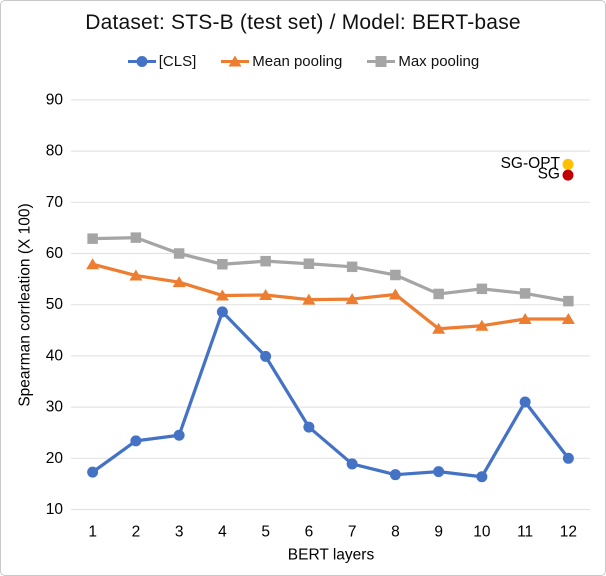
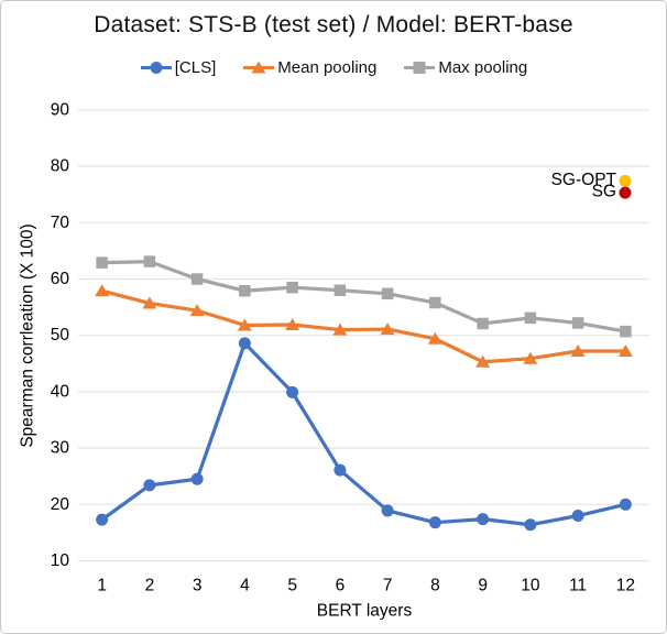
Mean pooling/8: 52 -> 49
[CLS]/11: 31 -> 18
